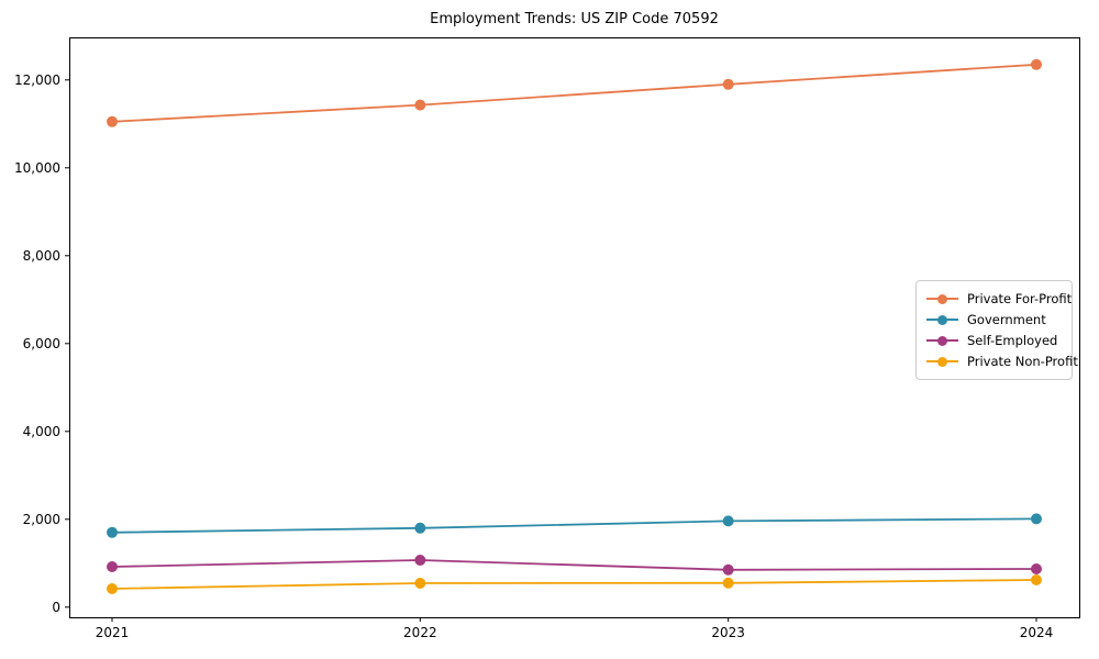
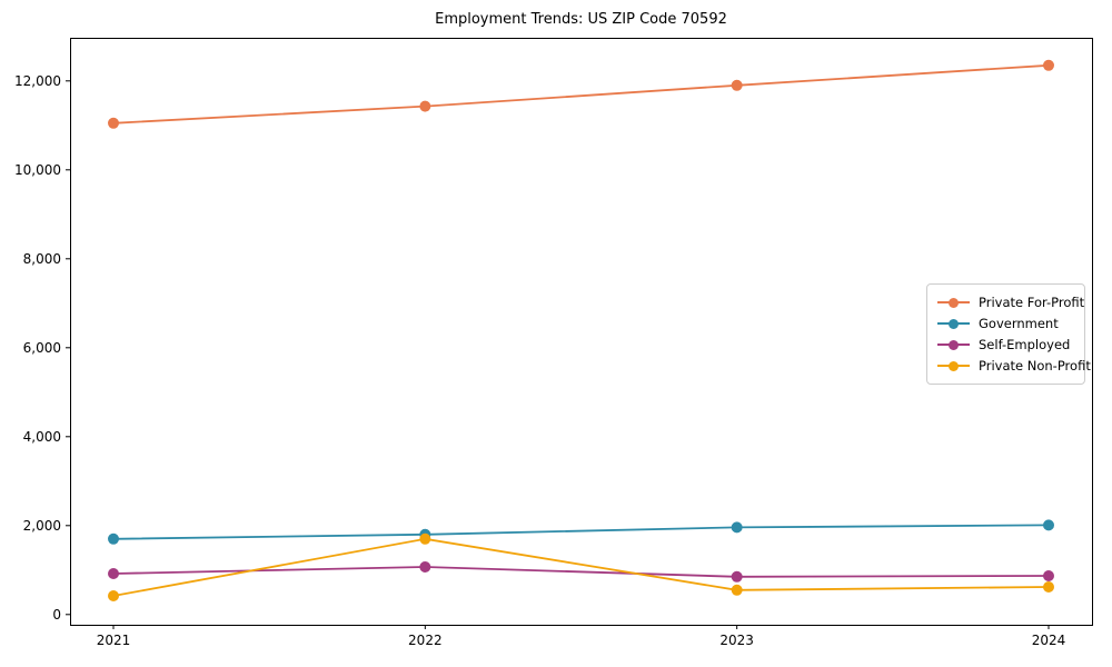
Private Non-Profit/2022: 500 -> 1700
